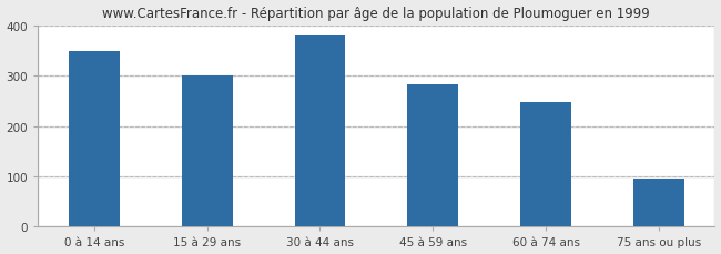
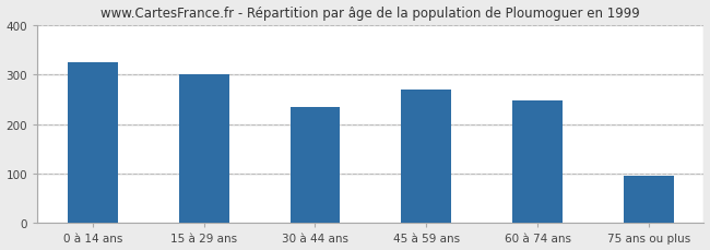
0 à 14 ans: 348 -> 325
30 à 44 ans: 379 -> 235
45 à 59 ans: 284 -> 270
